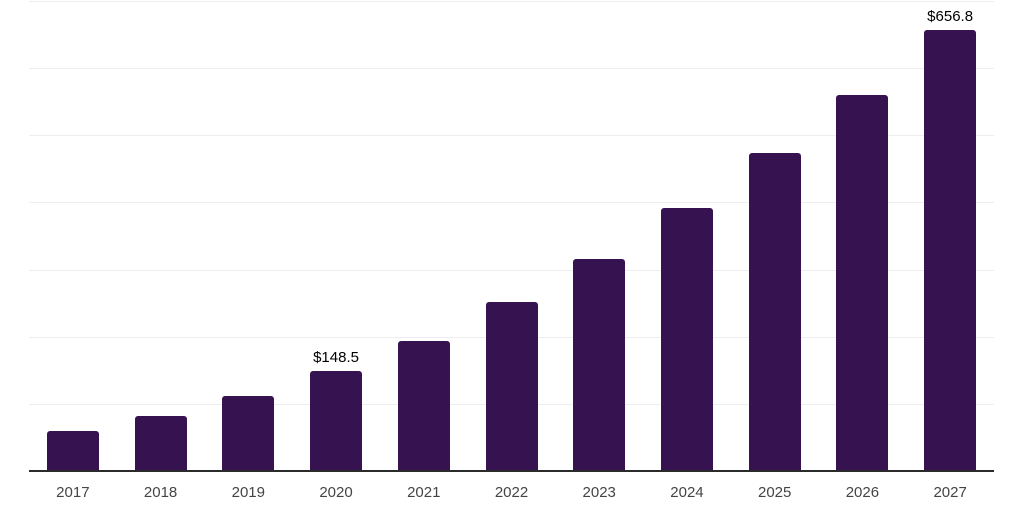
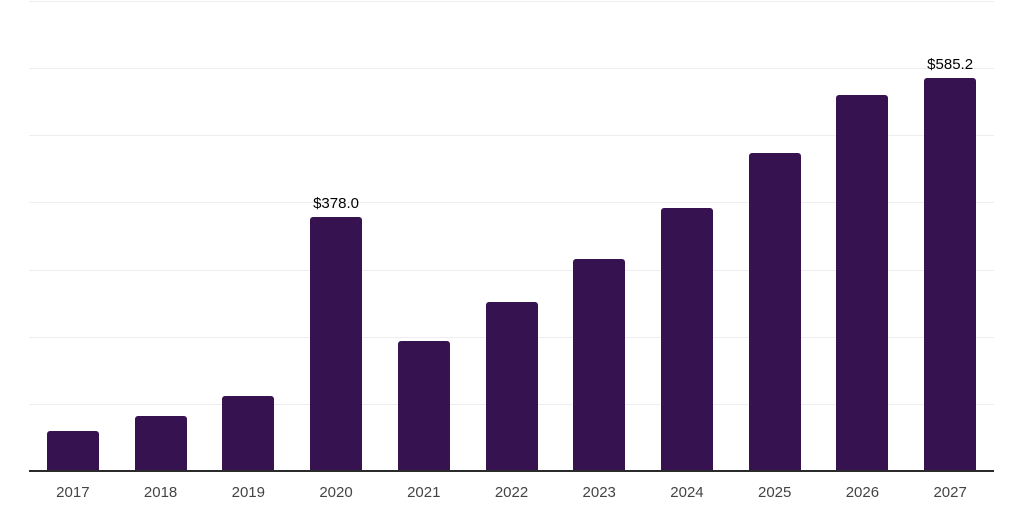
2020: $148.5 -> $378.0
2027: $656.8 -> $585.2
